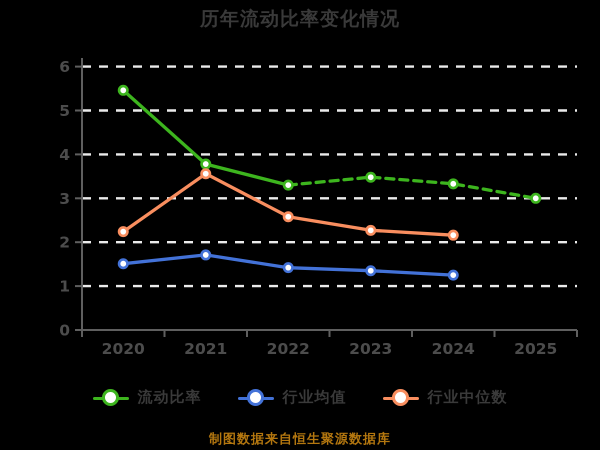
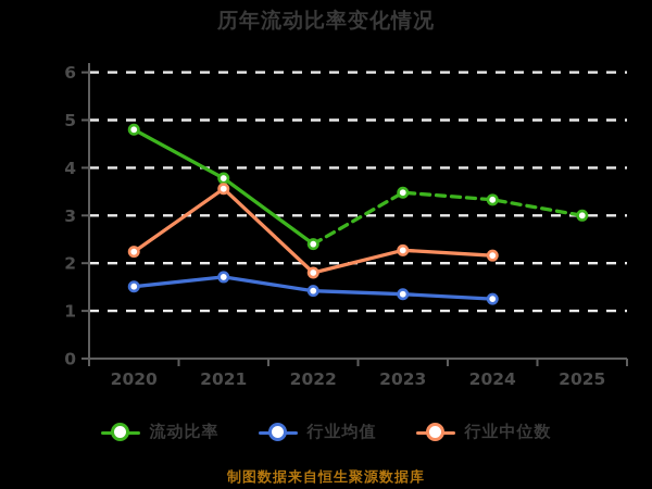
流动比率/2020: 5.5 -> 4.8
流动比率/2022: 3.3 -> 2.4
行业中位数/2022: 2.6 -> 1.8
